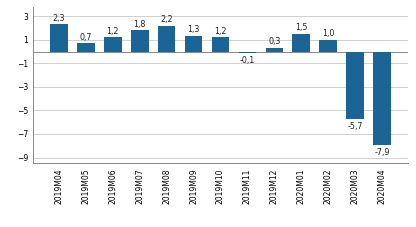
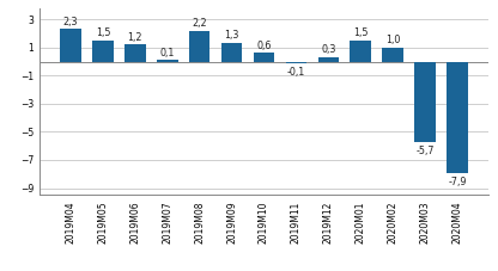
2019M05: 0,7 -> 1,5
2019M07: 1,8 -> 0,1
2019M10: 1,2 -> 0,6
